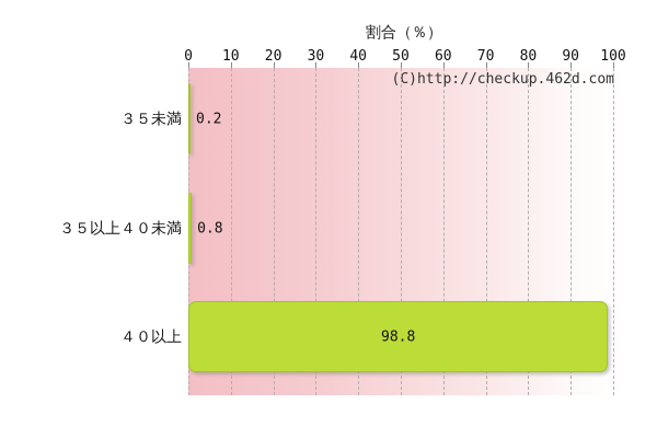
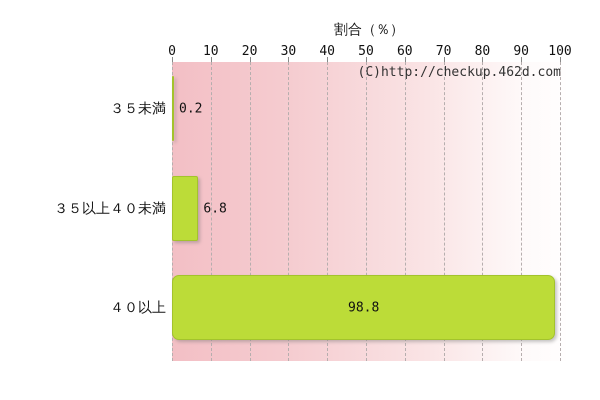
３５以上４０未満: 0.8 -> 6.8
